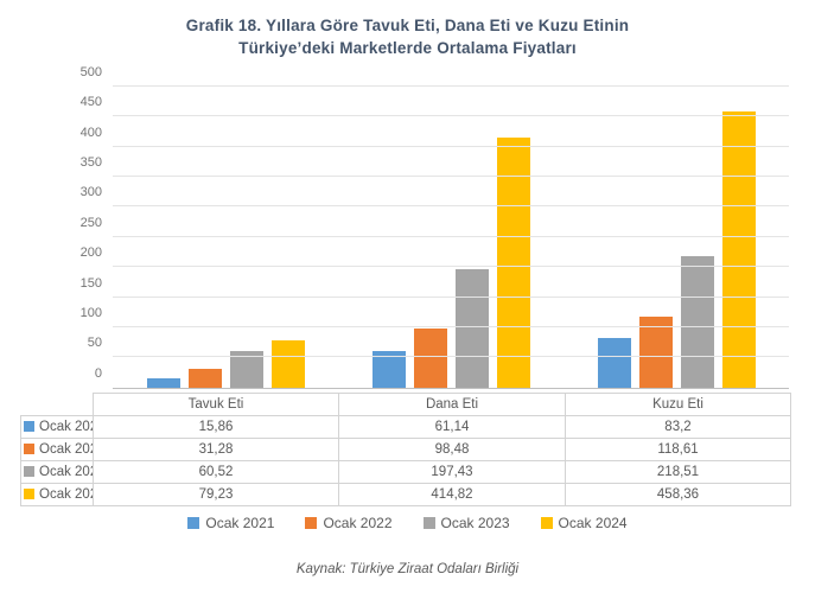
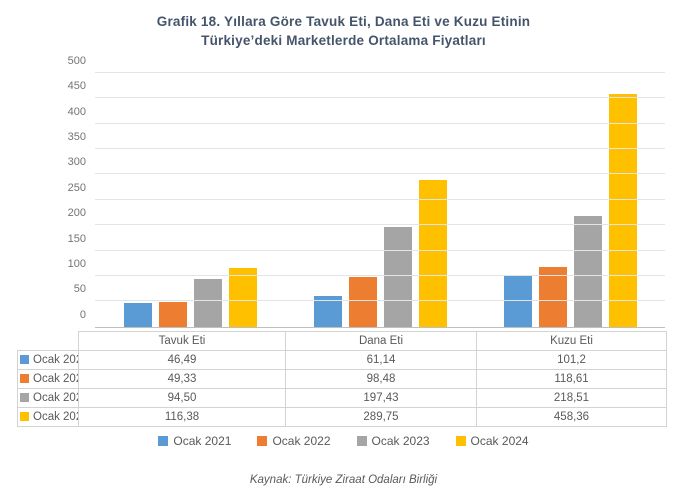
Ocak 2021/Tavuk Eti: 15,86 -> 46,49
Ocak 2022/Tavuk Eti: 31,28 -> 49,33
Ocak 2023/Tavuk Eti: 60,52 -> 94,50
Ocak 2024/Tavuk Eti: 79,23 -> 116,38
Ocak 2024/Dana Eti: 414,82 -> 289,75
Ocak 2021/Kuzu Eti: 83,2 -> 101,2
